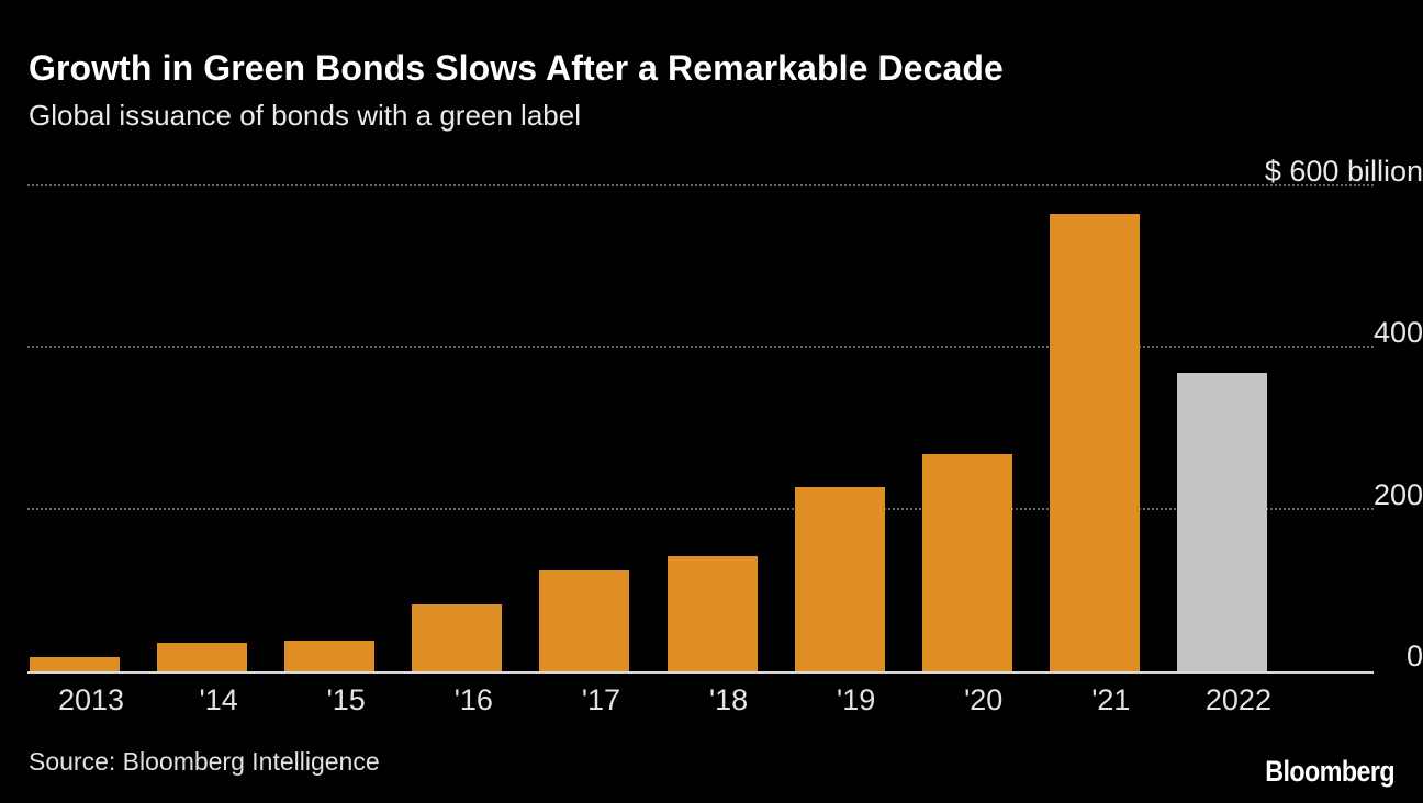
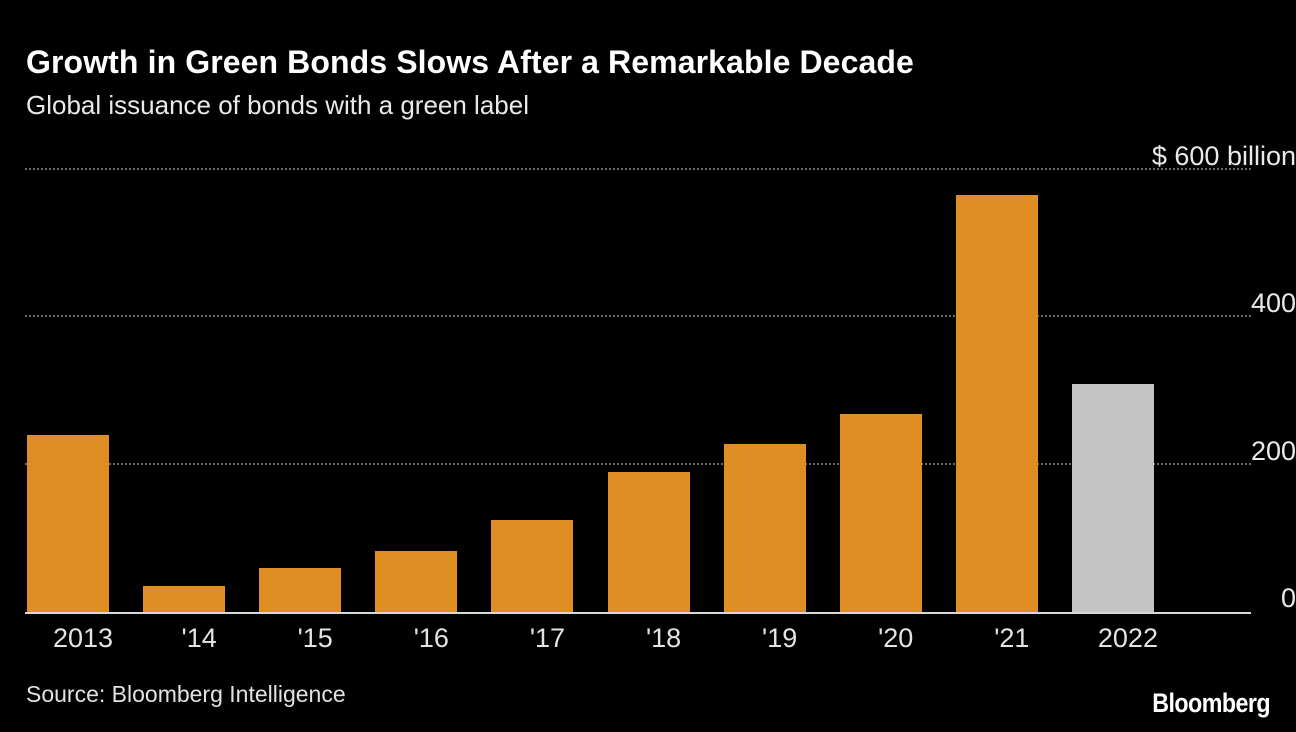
2013: 20 -> 240
'15: 40 -> 60
'18: 140 -> 190
2022: 370 -> 310
